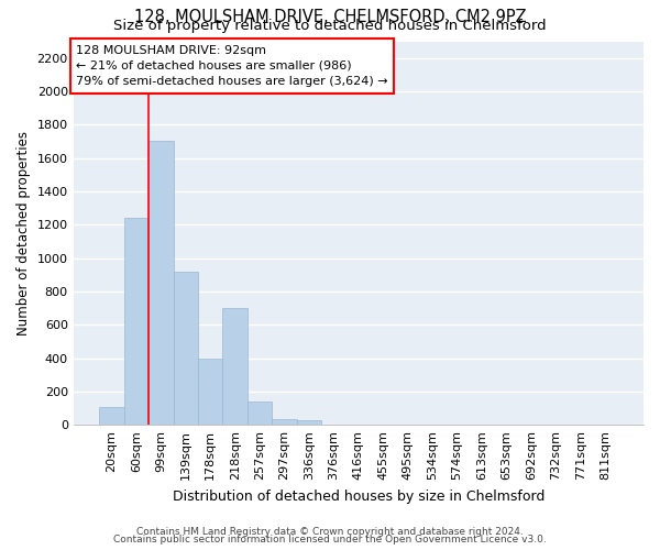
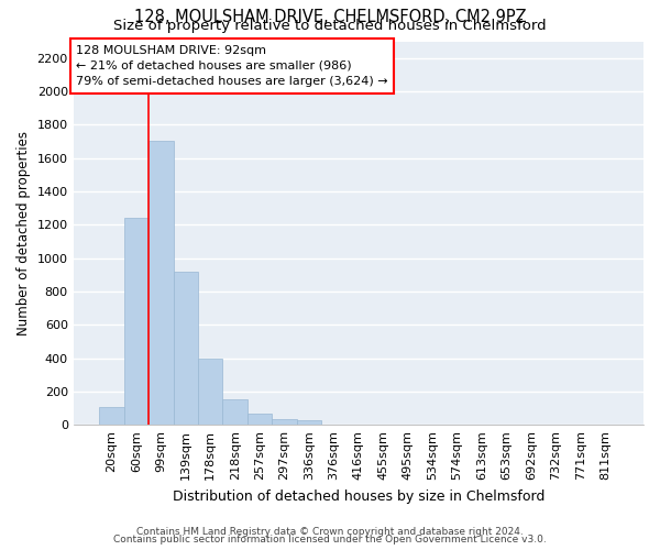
218sqm: 700 -> 150
257sqm: 140 -> 60
